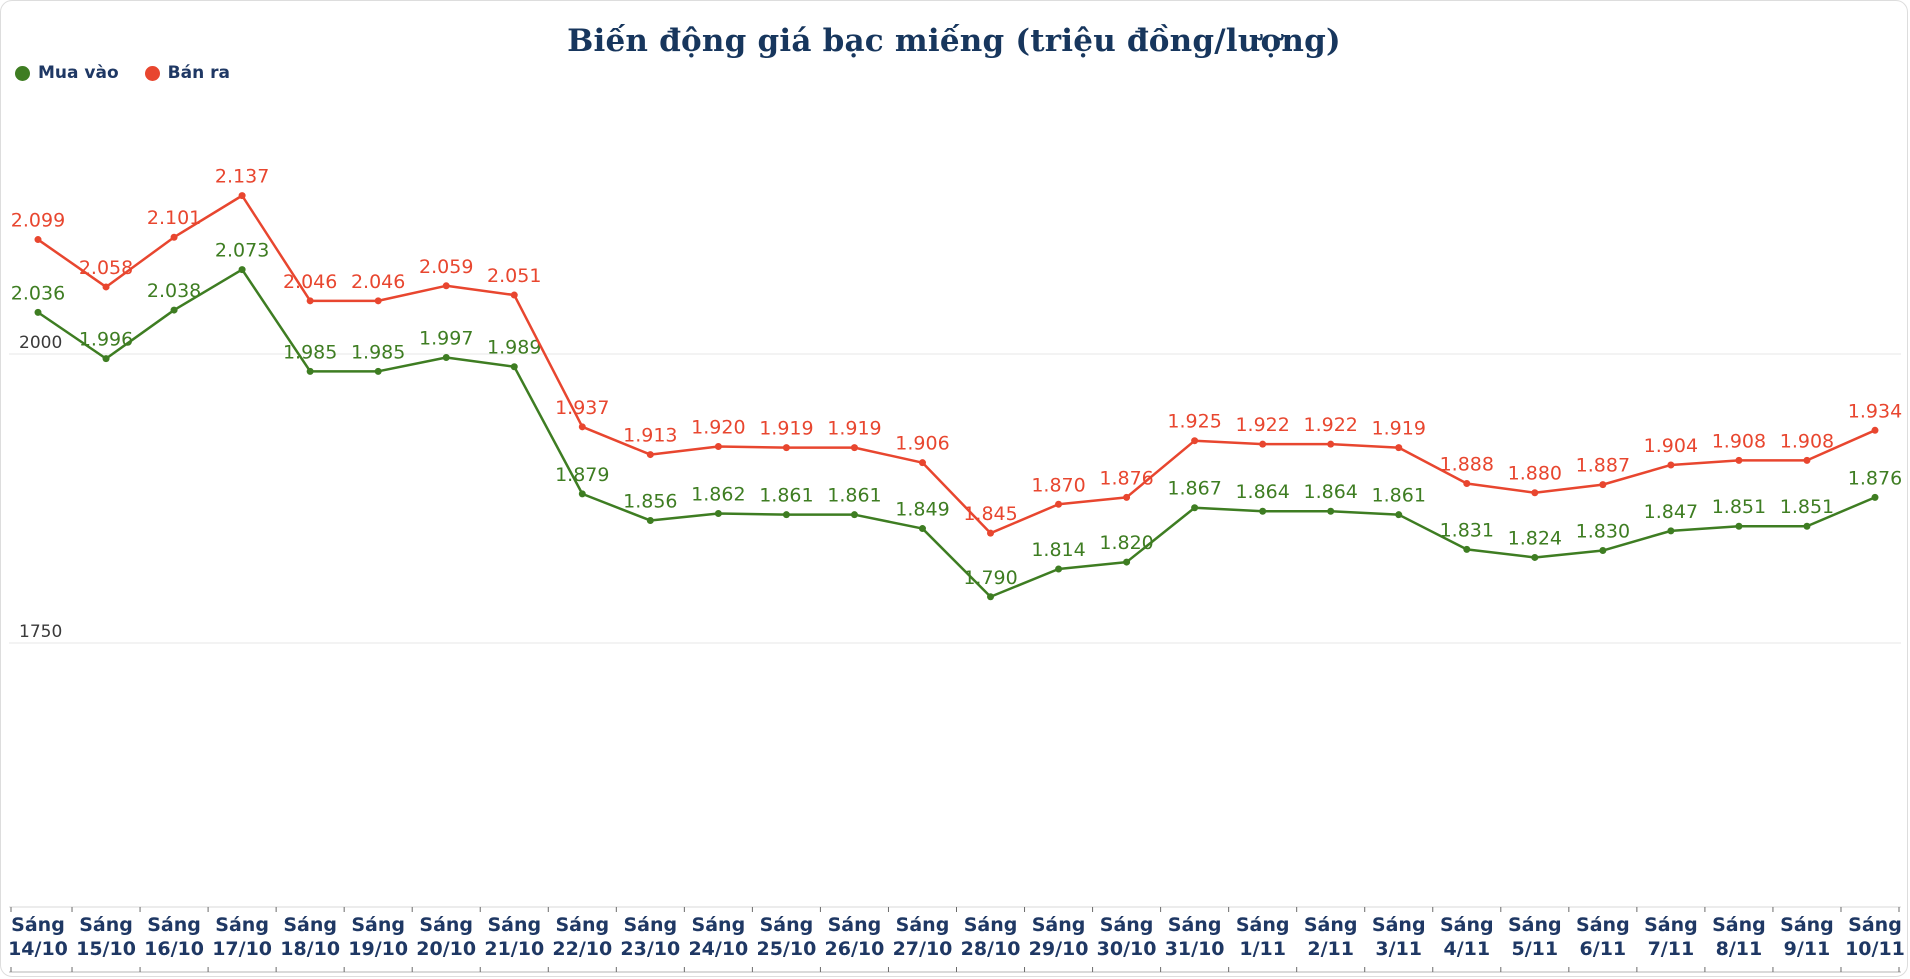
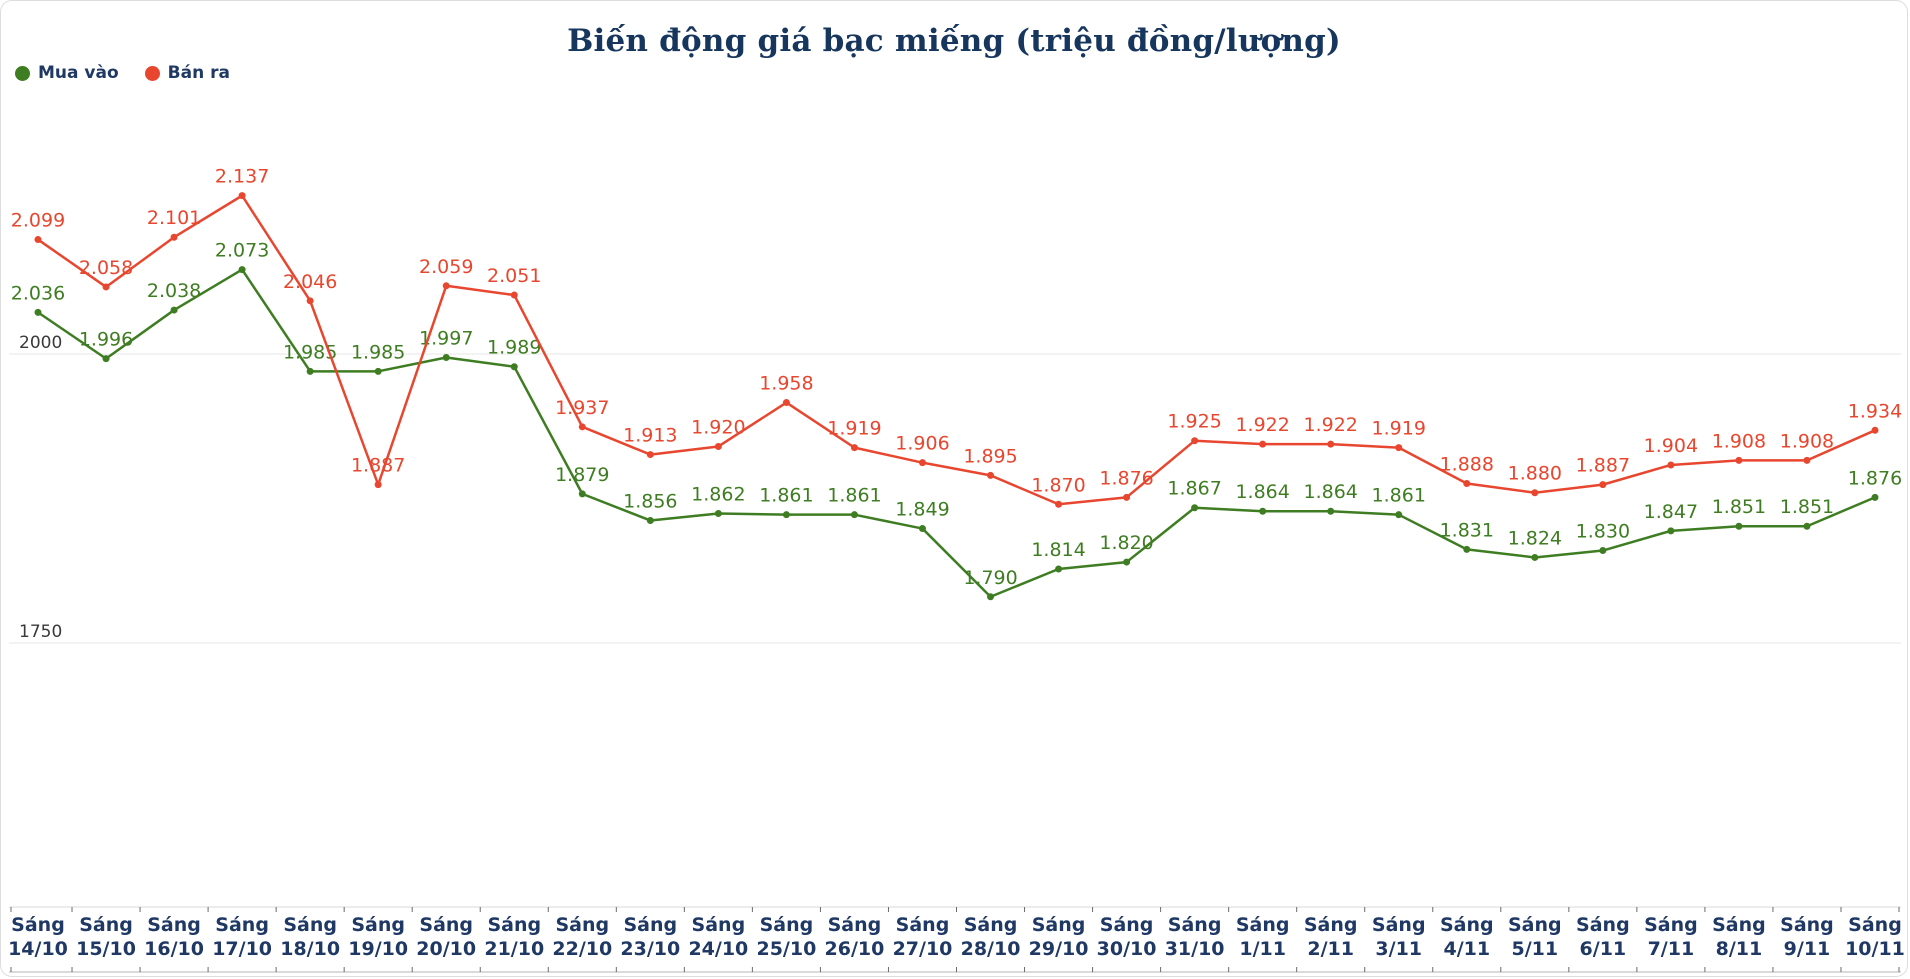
Bán ra/19/10: 2.046 -> 1.887
Bán ra/25/10: 1.919 -> 1.958
Bán ra/28/10: 1.845 -> 1.895
